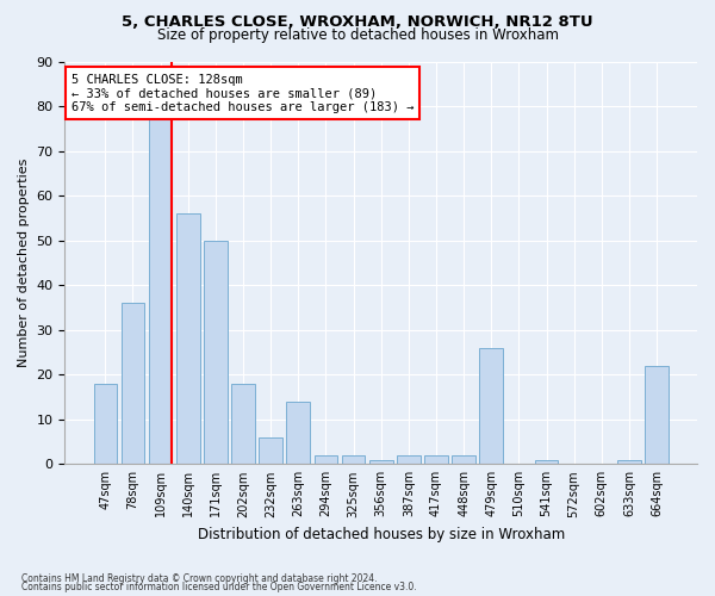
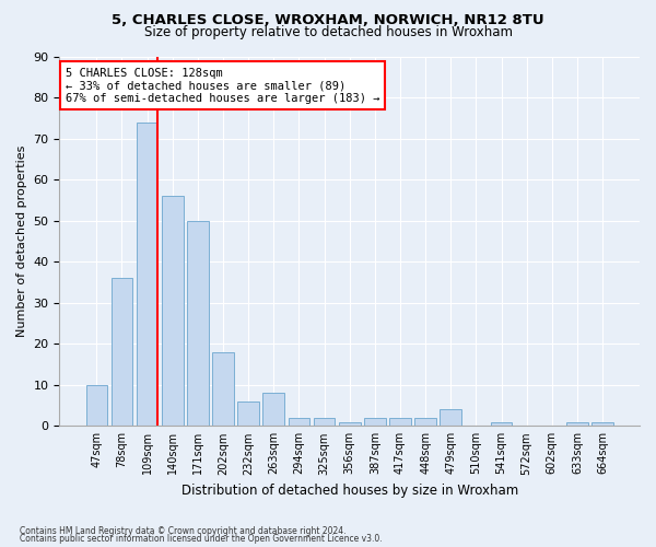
47sqm: 18 -> 10
109sqm: 77 -> 74
263sqm: 14 -> 8
479sqm: 26 -> 4
664sqm: 22 -> 1
